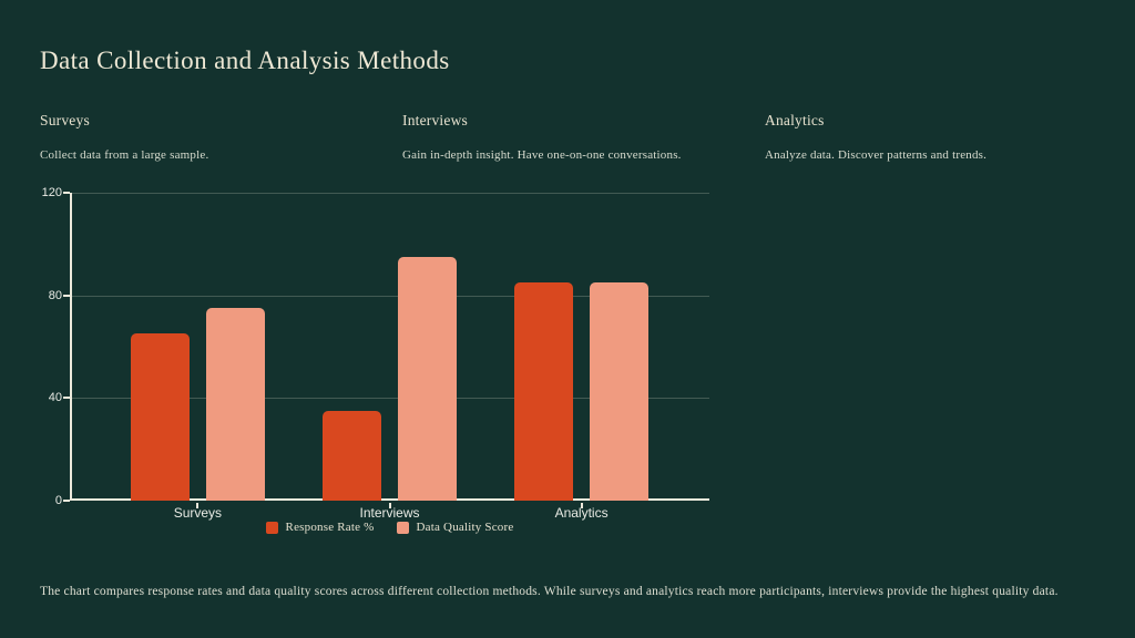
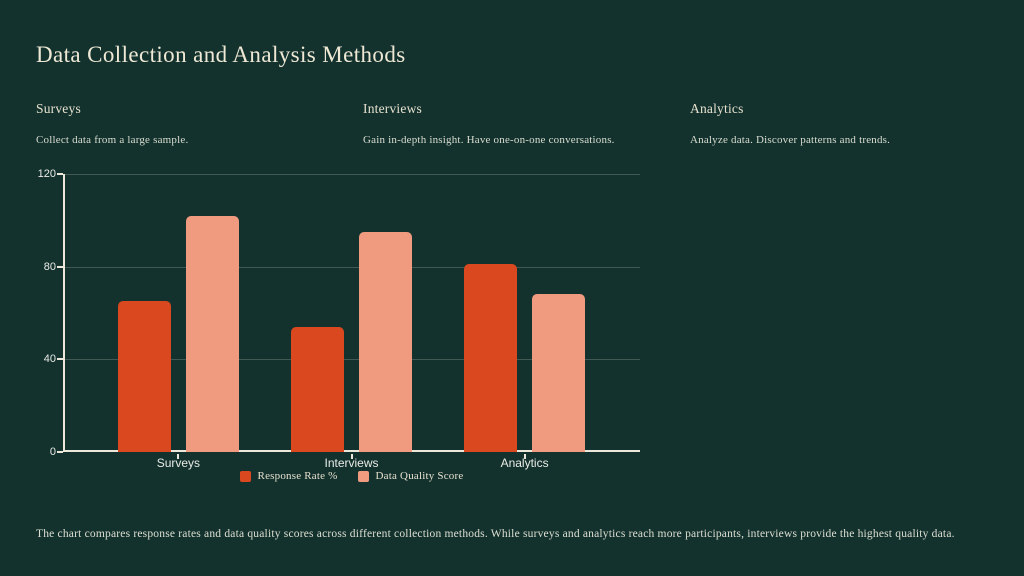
Data Quality Score/Surveys: 75 -> 102
Response Rate %/Interviews: 35 -> 54
Response Rate %/Analytics: 85 -> 81
Data Quality Score/Analytics: 85 -> 68
